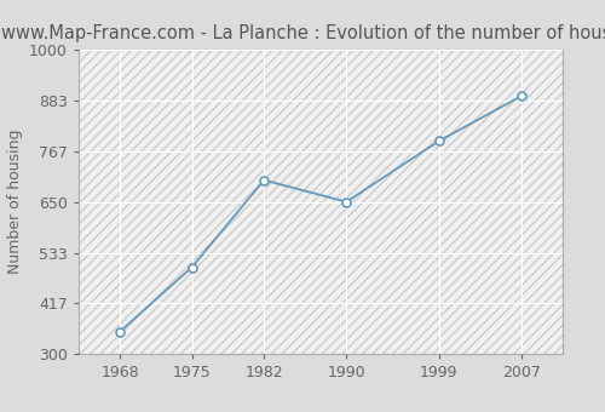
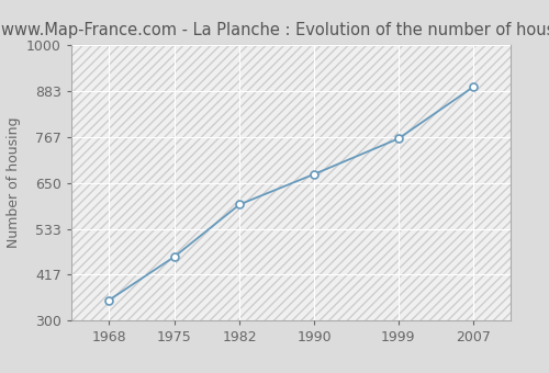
1975: 500 -> 462
1982: 700 -> 595
1990: 650 -> 672
1999: 790 -> 762
